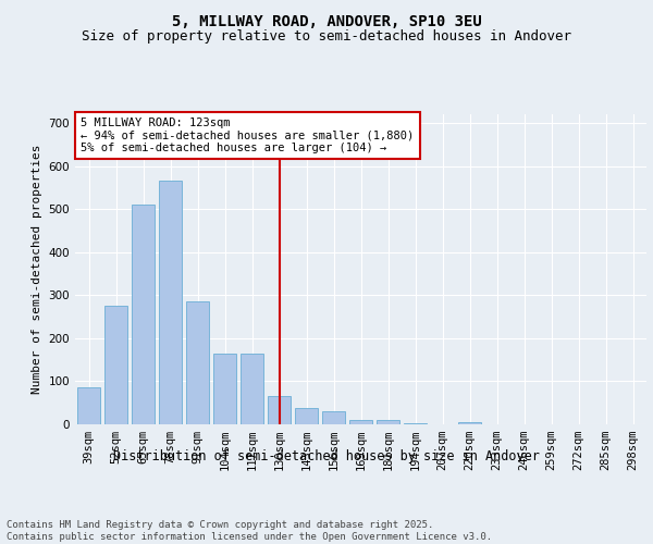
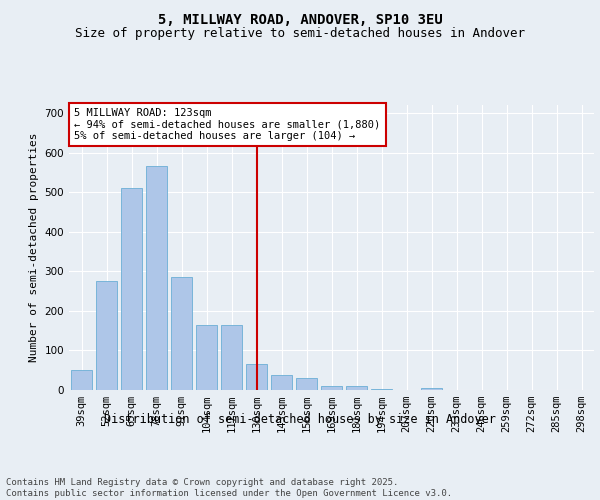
39sqm: 85 -> 50
